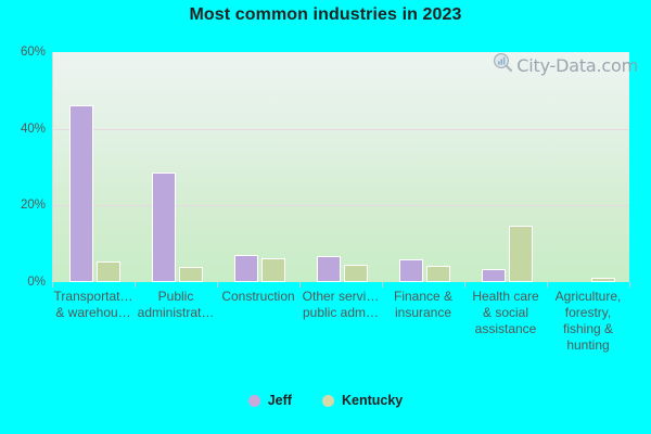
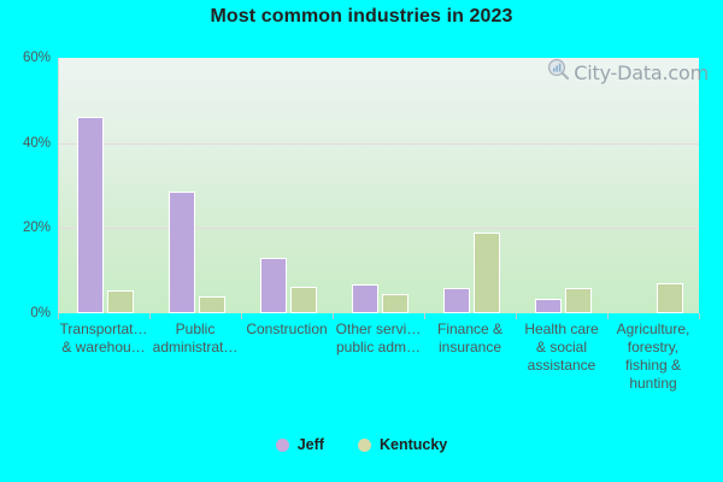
Jeff/Construction: 7% -> 13%
Kentucky/Finance & insurance: 4% -> 19%
Kentucky/Health care & social assistance: 15% -> 6%
Kentucky/Agriculture, forestry, fishing & hunting: 1% -> 7%
